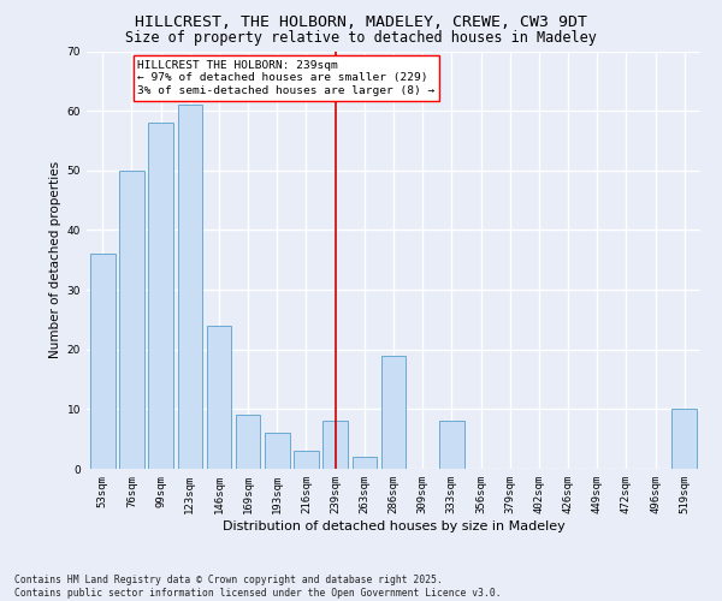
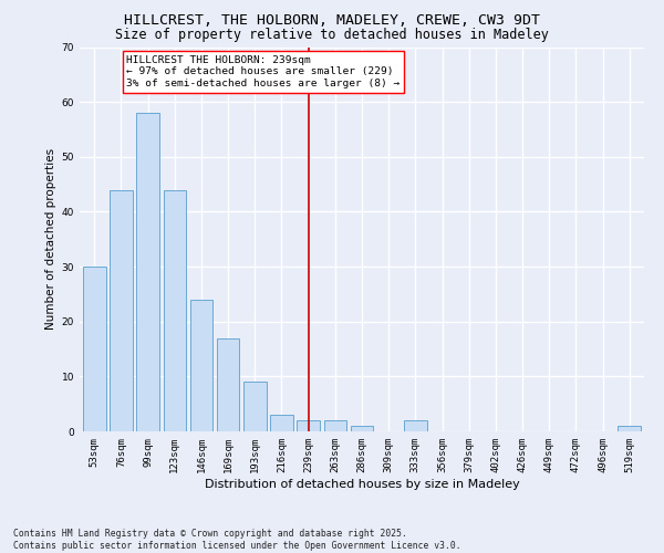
53sqm: 36 -> 30
76sqm: 50 -> 44
123sqm: 61 -> 44
169sqm: 9 -> 17
193sqm: 6 -> 9
239sqm: 8 -> 2
286sqm: 19 -> 1
333sqm: 8 -> 2
519sqm: 10 -> 1
